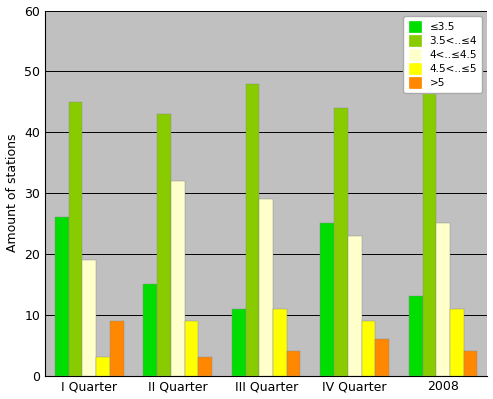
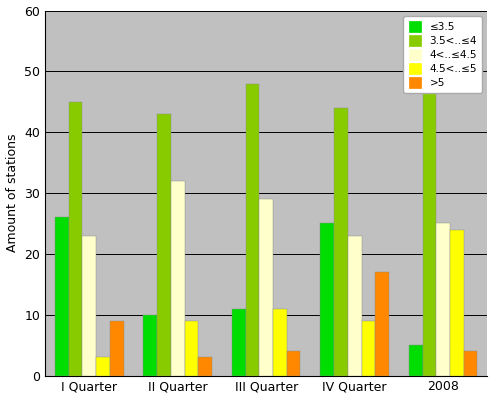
4<..≤4.5/I Quarter: 19 -> 23
≤3.5/II Quarter: 15 -> 10
>5/IV Quarter: 6 -> 17
≤3.5/2008: 13 -> 5
4.5<..≤5/2008: 11 -> 24
